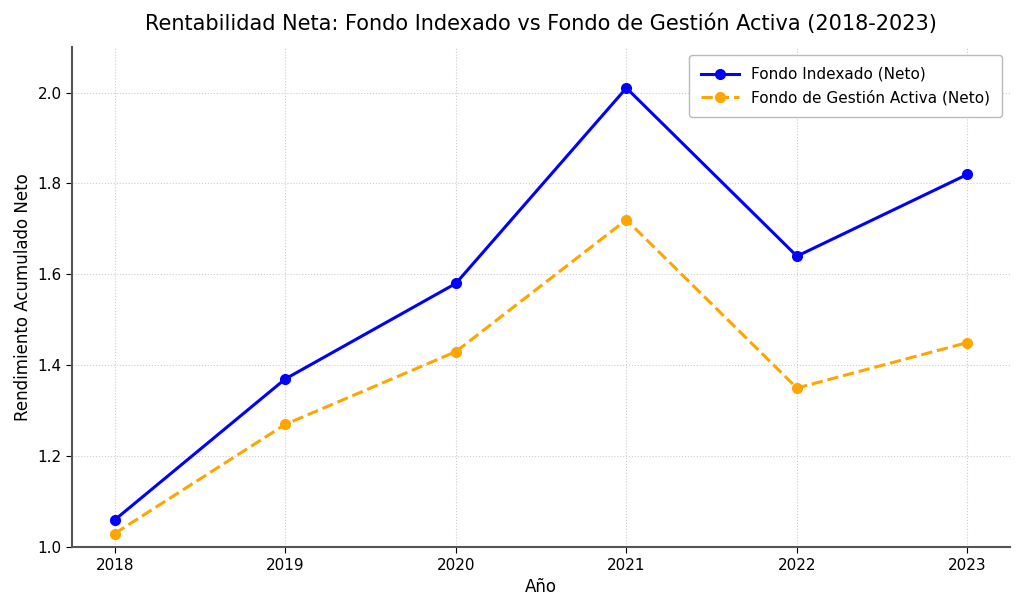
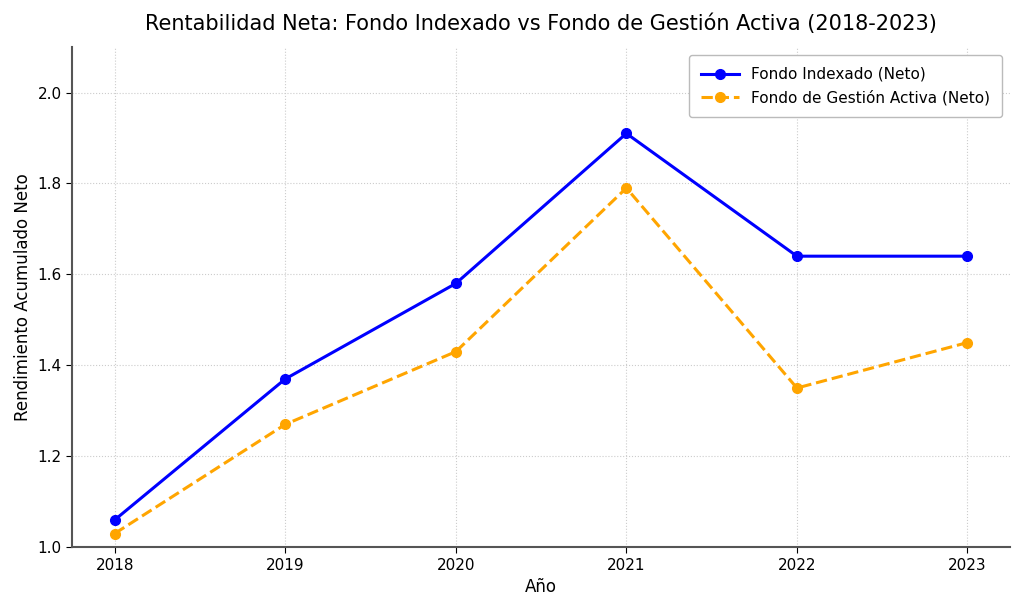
Fondo Indexado (Neto)/2021: 2.01 -> 1.91
Fondo de Gestión Activa (Neto)/2021: 1.72 -> 1.79
Fondo Indexado (Neto)/2023: 1.82 -> 1.64
